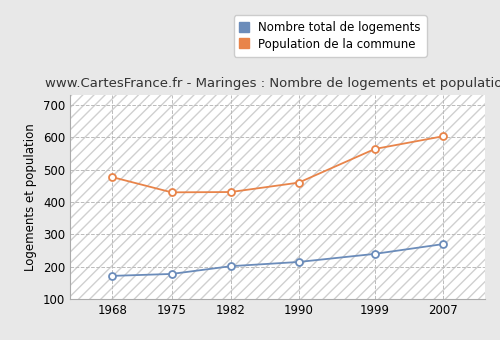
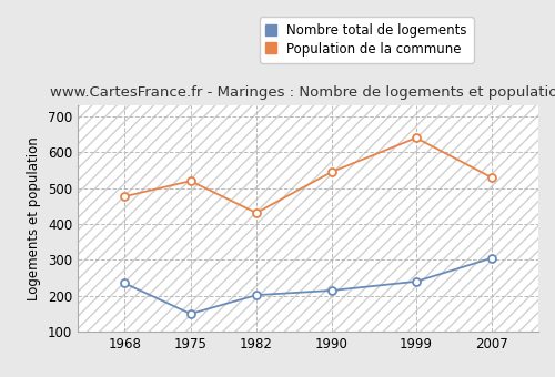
Nombre total de logements/1968: 172 -> 235
Nombre total de logements/1975: 178 -> 150
Population de la commune/1975: 430 -> 520
Population de la commune/1990: 460 -> 545
Population de la commune/1999: 564 -> 640
Nombre total de logements/2007: 270 -> 305
Population de la commune/2007: 603 -> 530
